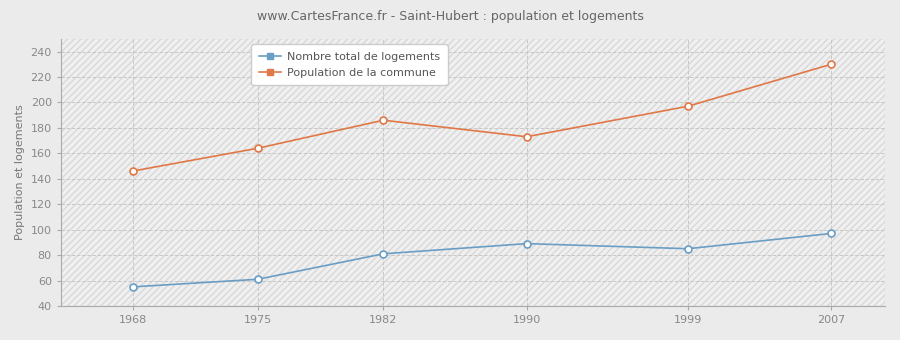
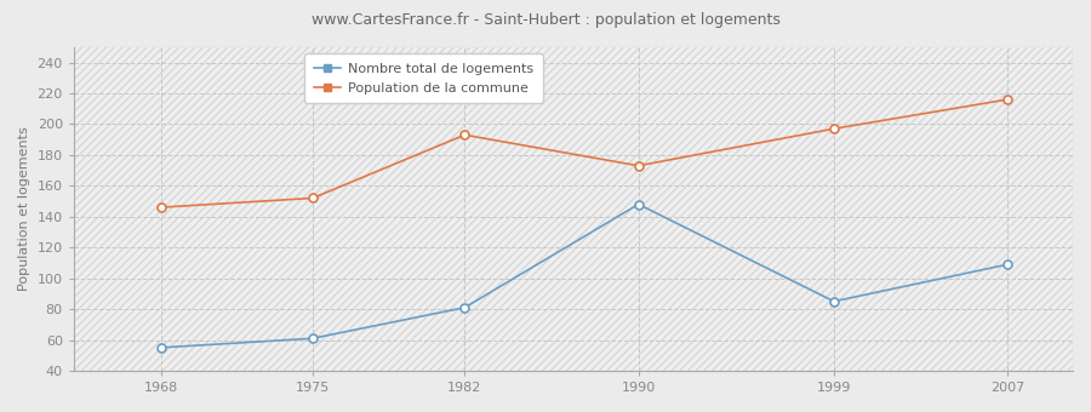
Population de la commune/1975: 164 -> 152
Population de la commune/1982: 186 -> 193
Nombre total de logements/1990: 89 -> 148
Nombre total de logements/2007: 97 -> 109
Population de la commune/2007: 230 -> 216
